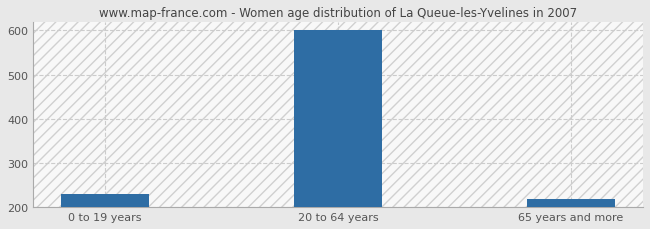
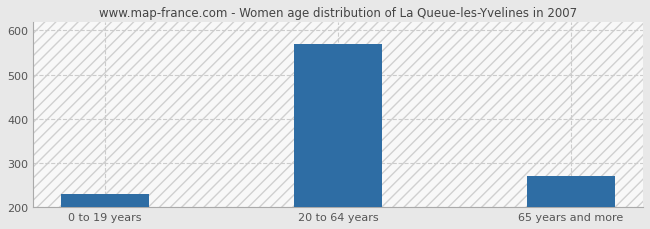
20 to 64 years: 601 -> 570
65 years and more: 218 -> 270
